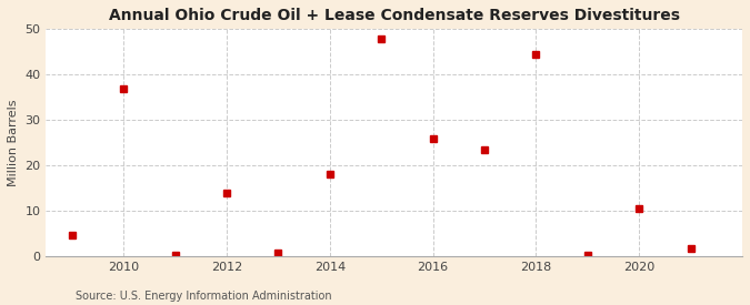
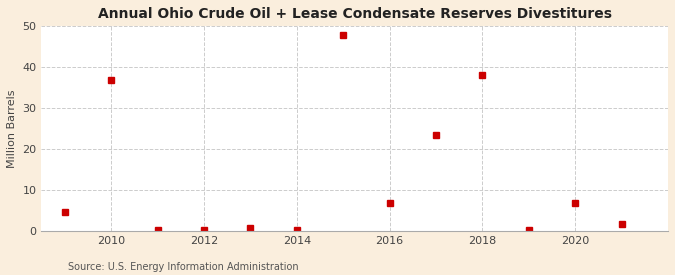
2012: 14.0 -> 0.2
2014: 18.0 -> 0.2
2016: 26.0 -> 7.0
2018: 44.5 -> 38.0
2020: 10.5 -> 7.0
